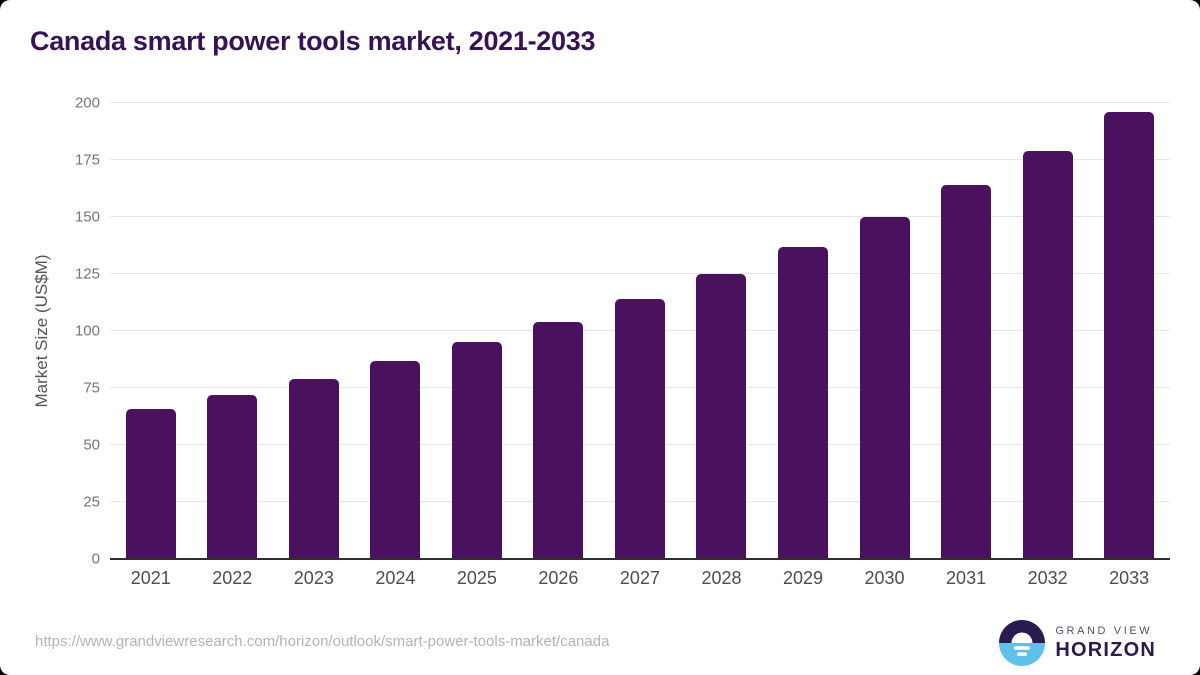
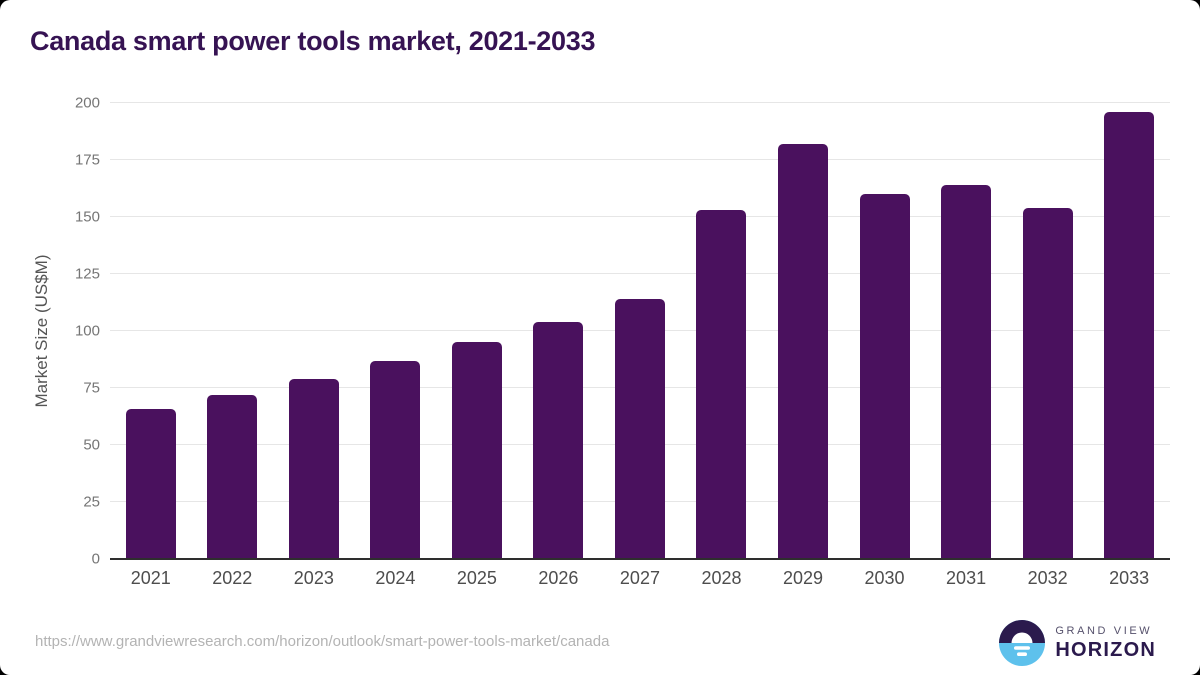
2028: 125 -> 153
2029: 137 -> 182
2030: 150 -> 160
2032: 179 -> 154
